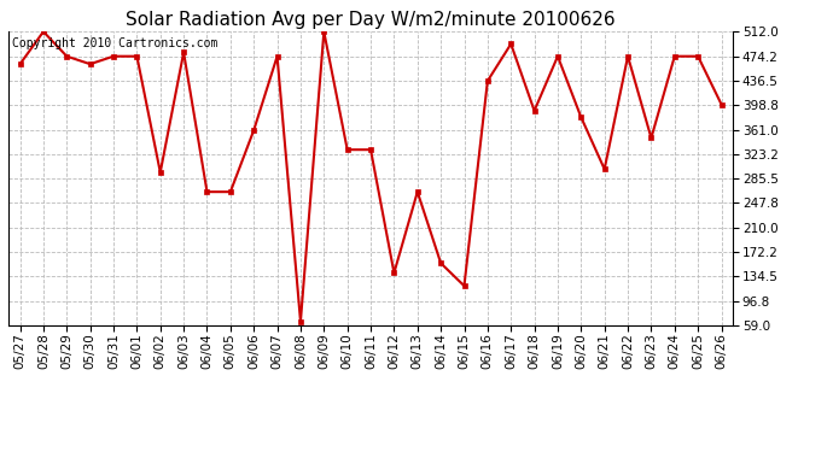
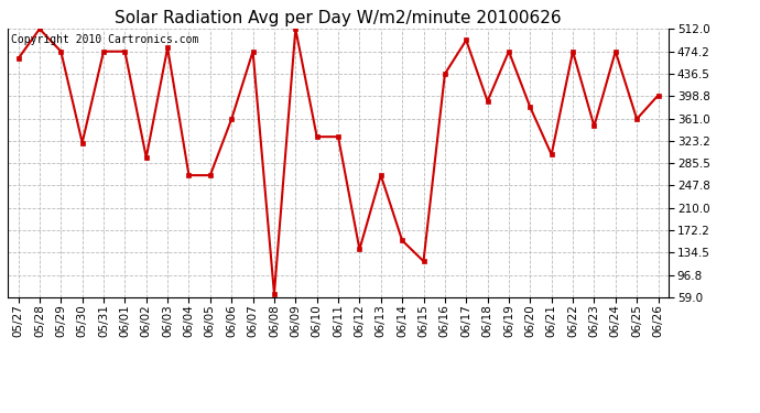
05/30: 462 -> 320
06/25: 474 -> 360
